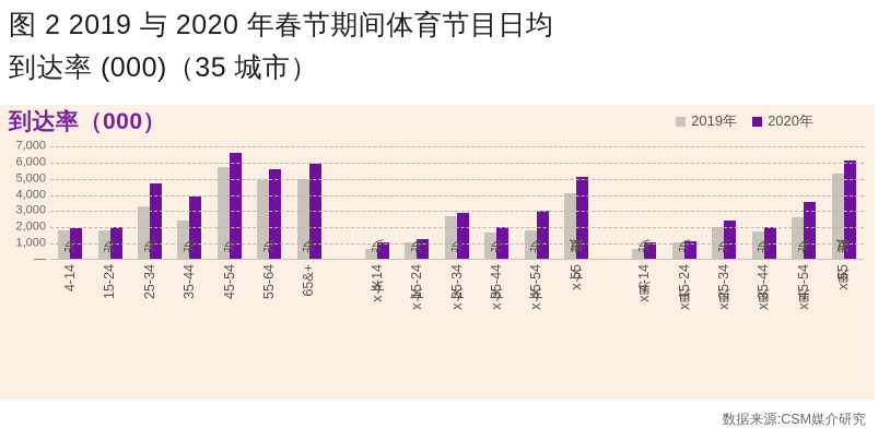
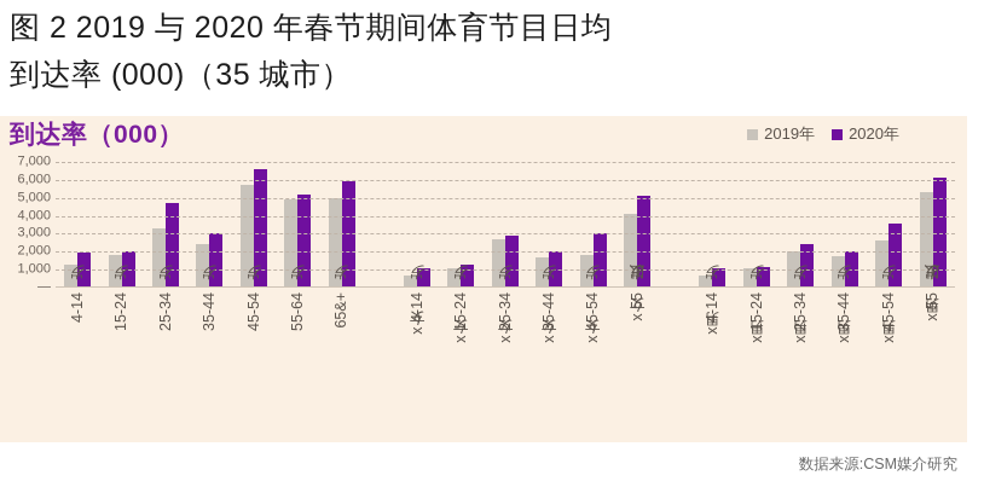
2019年/4-14岁: 1800 -> 1200
2020年/35-44岁: 3900 -> 3000
2020年/55-64岁: 5600 -> 5200
